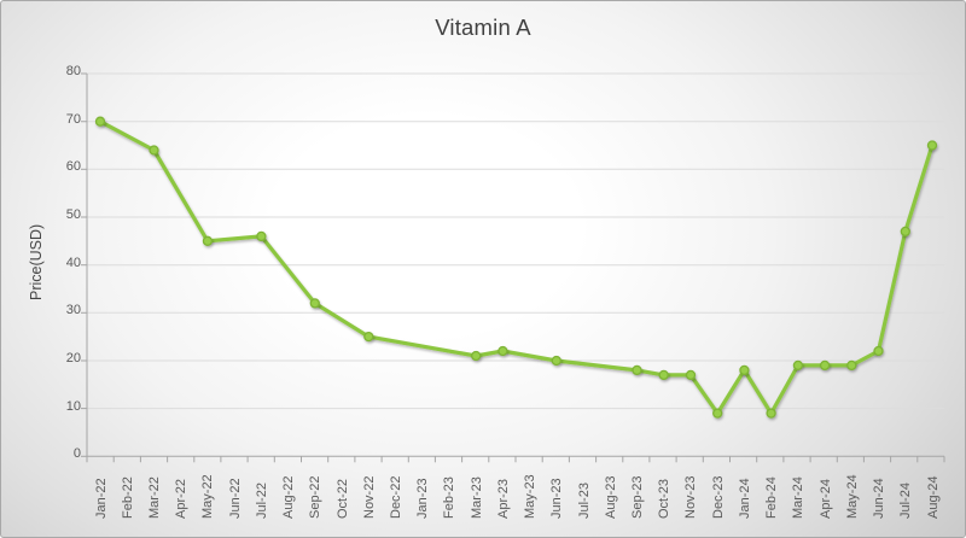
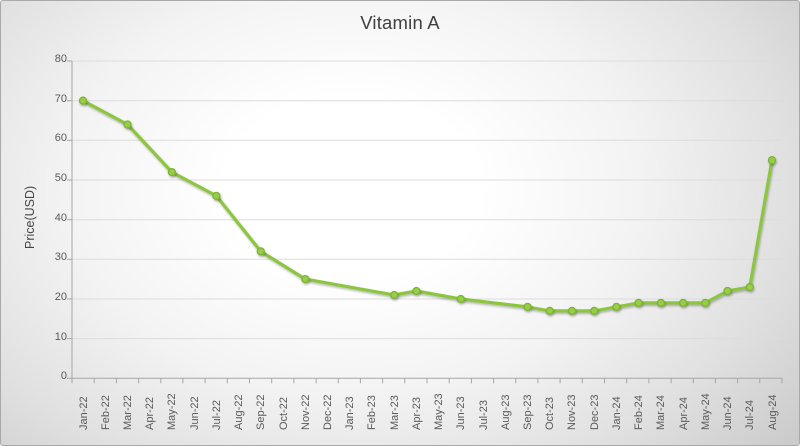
May-22: 45 -> 52
Dec-23: 9 -> 17
Feb-24: 9 -> 19
Jul-24: 47 -> 23
Aug-24: 65 -> 55
